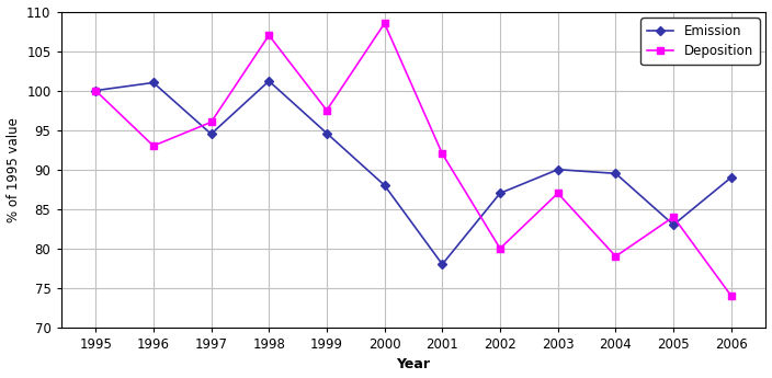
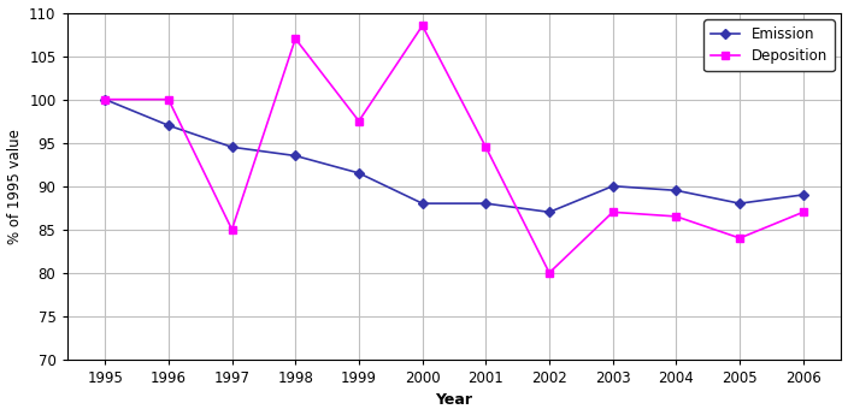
Emission/1996: 101.0 -> 97.0
Deposition/1996: 93.0 -> 100.0
Deposition/1997: 96.0 -> 85.0
Emission/1998: 101.2 -> 93.5
Emission/1999: 94.6 -> 91.5
Emission/2001: 78.0 -> 88.0
Deposition/2001: 92.0 -> 94.5
Deposition/2004: 79.0 -> 86.5
Emission/2005: 83.0 -> 88.0
Deposition/2006: 74.0 -> 87.0
